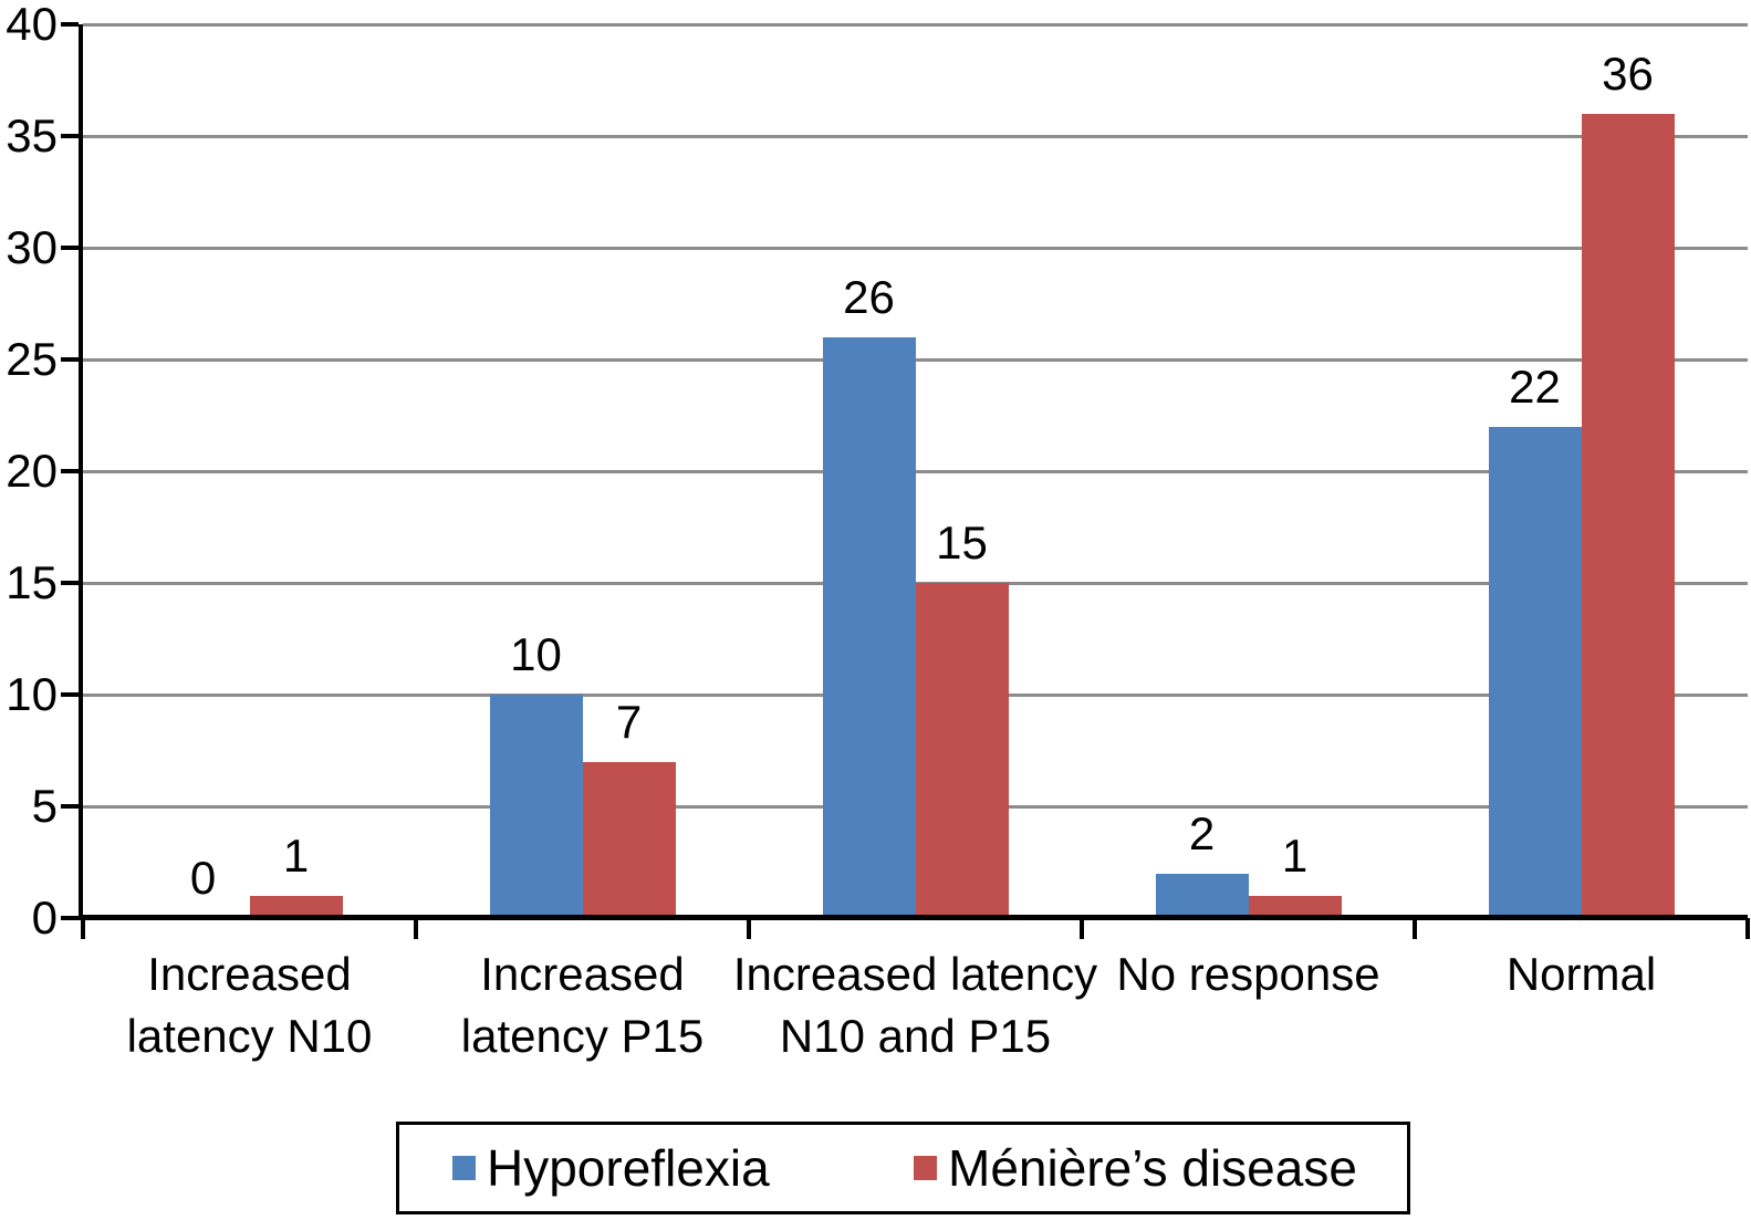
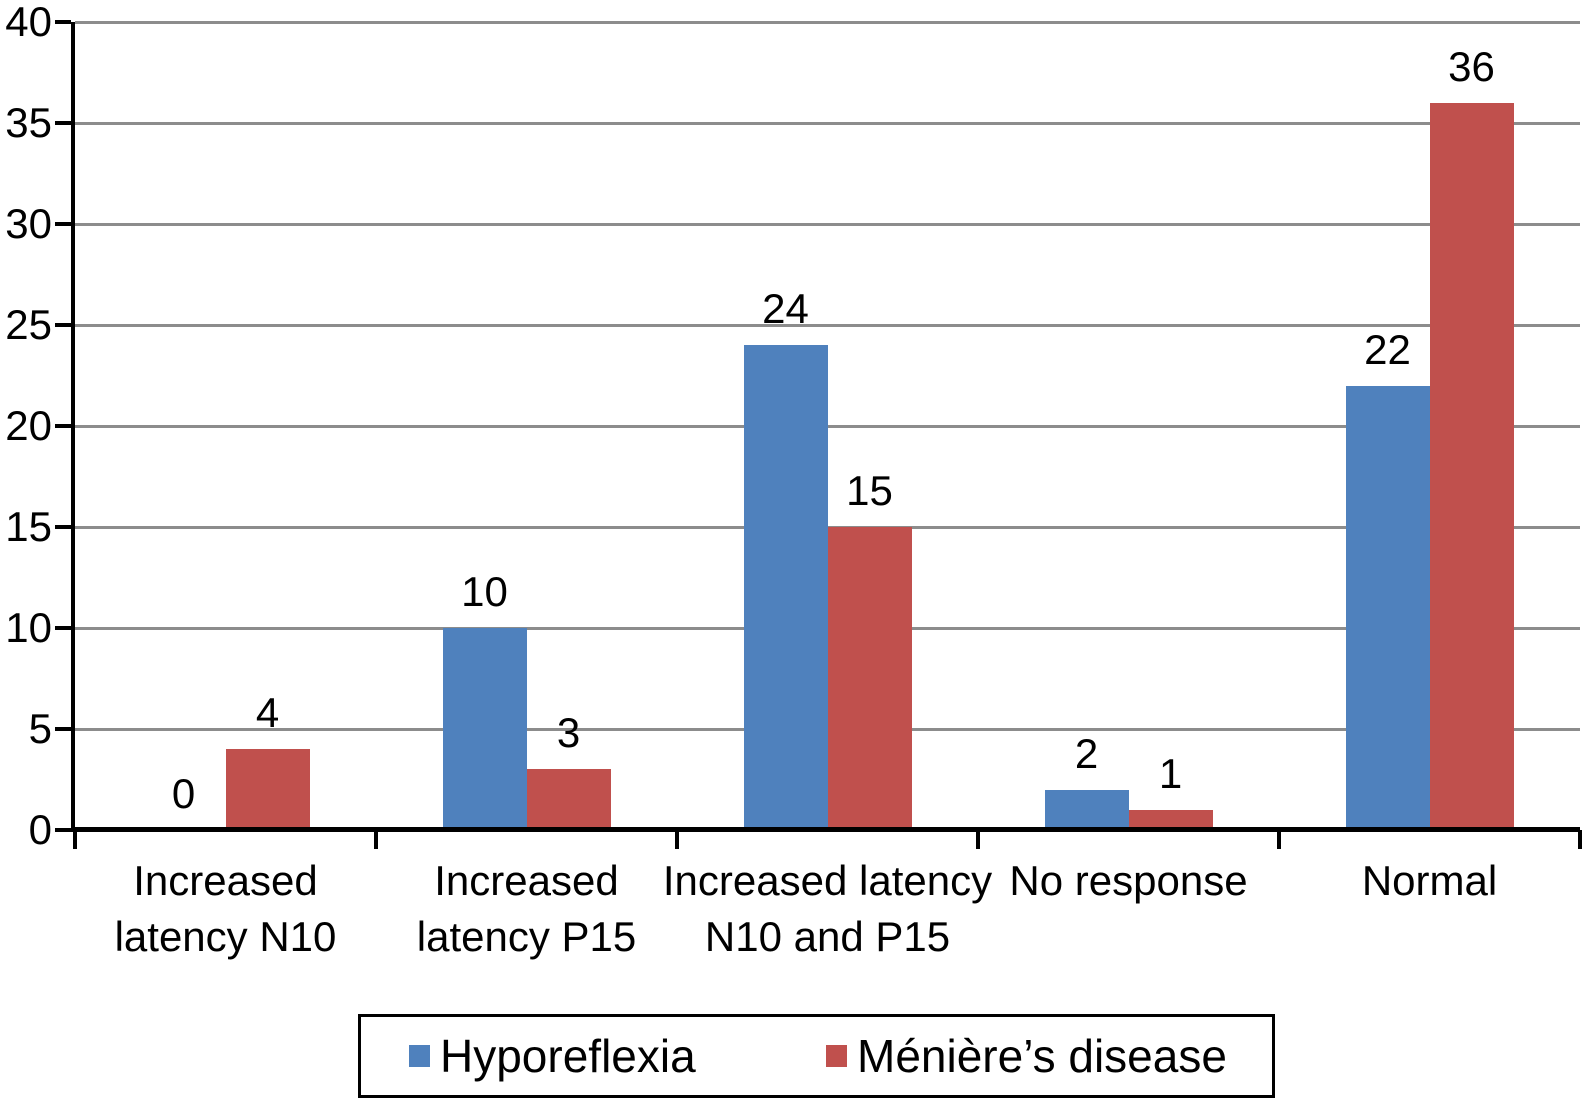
Ménière’s disease/Increased latency N10: 1 -> 4
Ménière’s disease/Increased latency P15: 7 -> 3
Hyporeflexia/Increased latency N10 and P15: 26 -> 24
